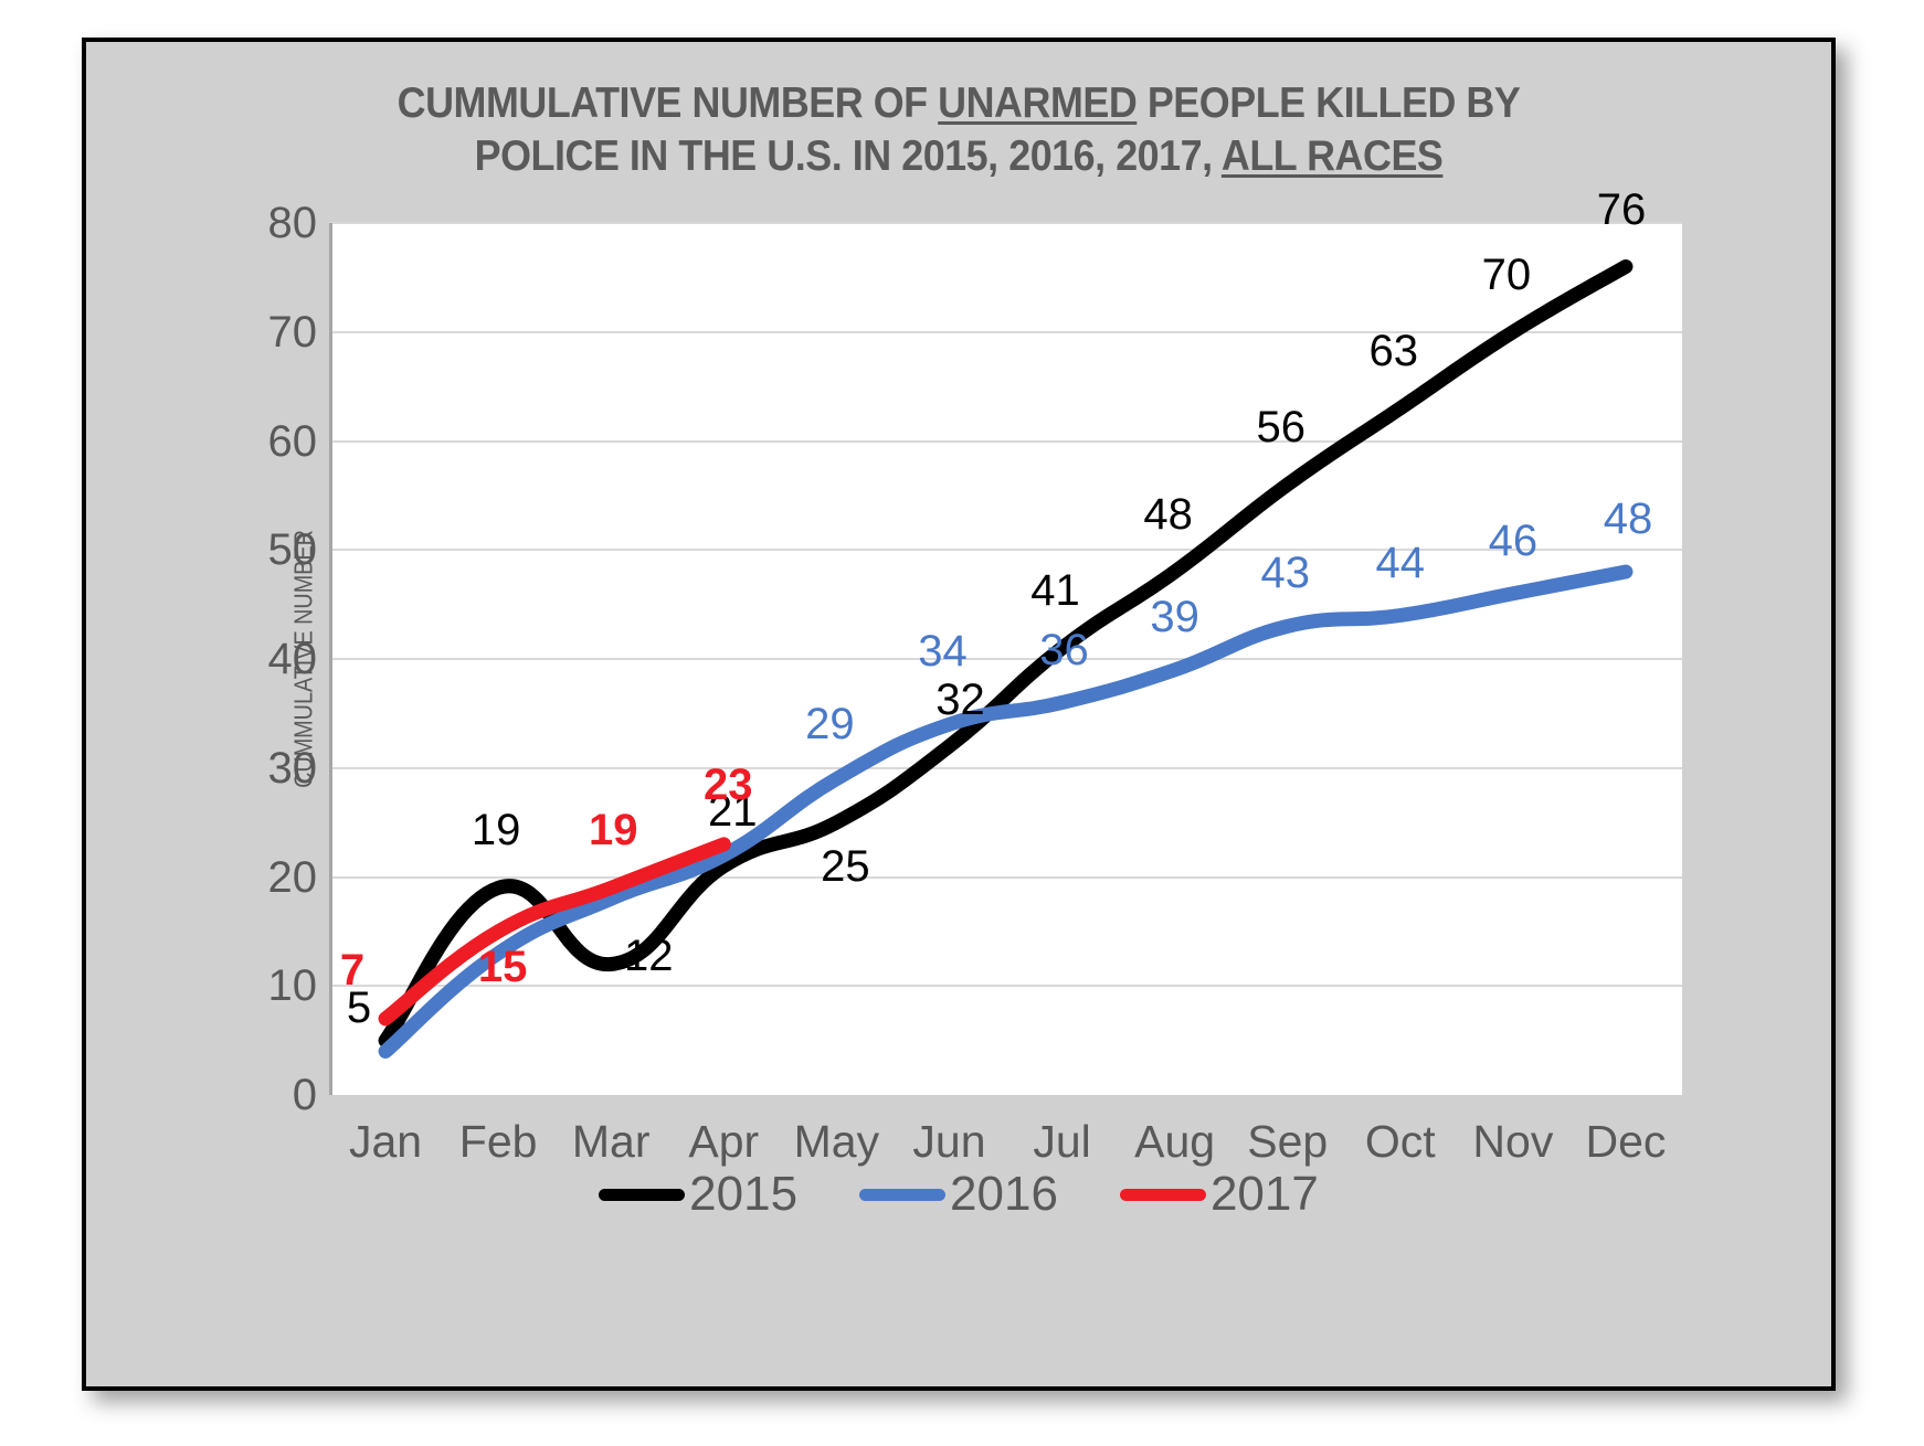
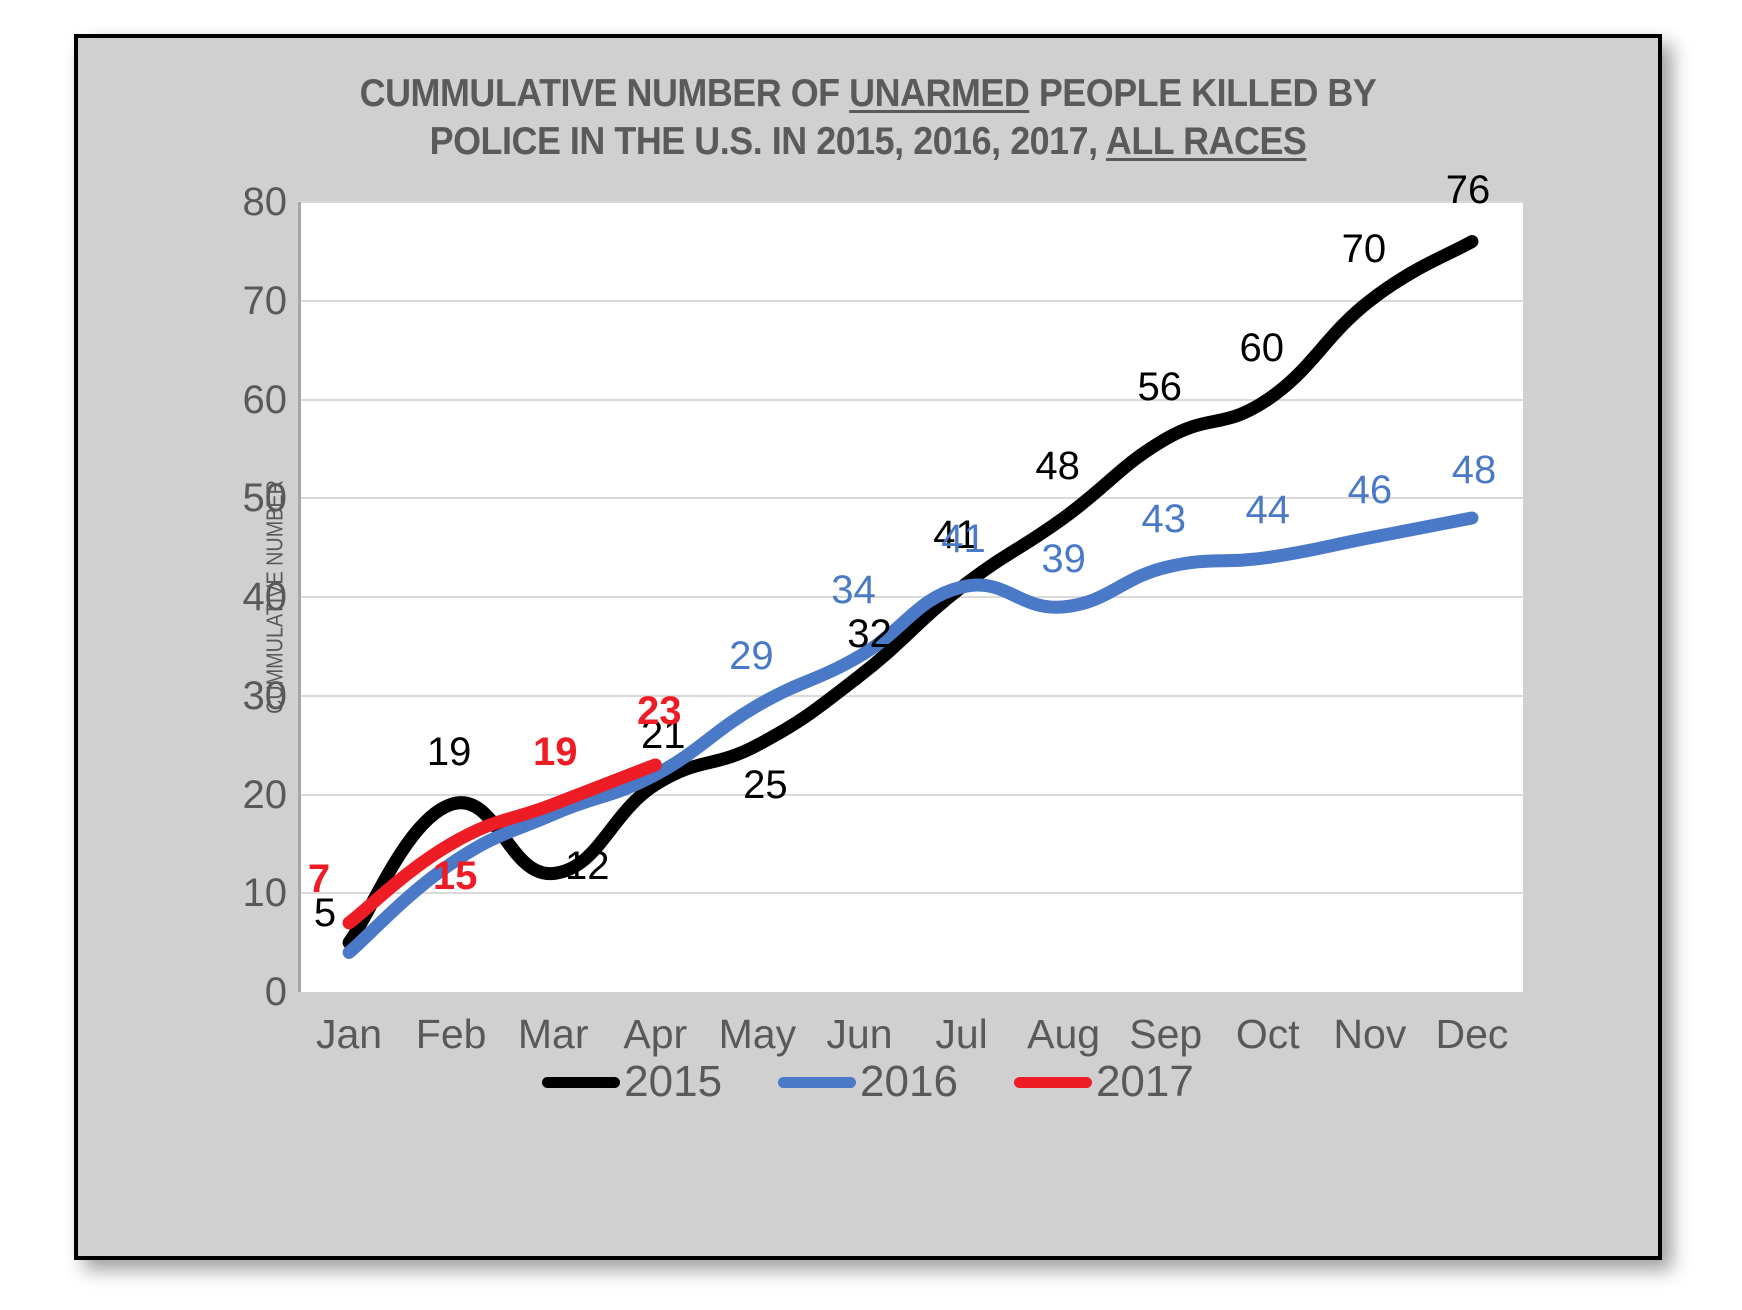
2016/Jul: 36 -> 41
2015/Oct: 63 -> 60
